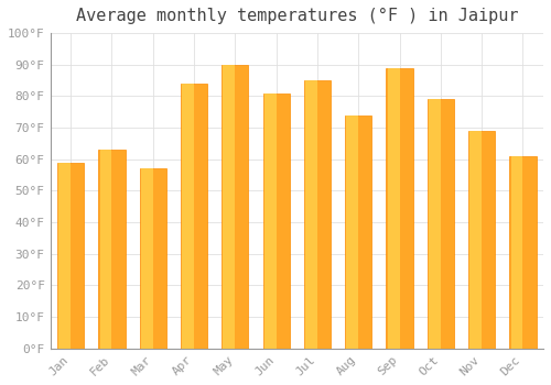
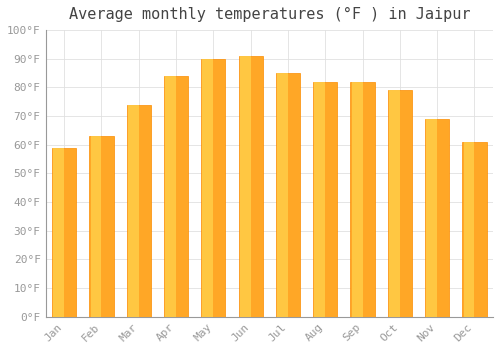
Mar: 57°F -> 74°F
Jun: 81°F -> 91°F
Aug: 74°F -> 82°F
Sep: 89°F -> 82°F
